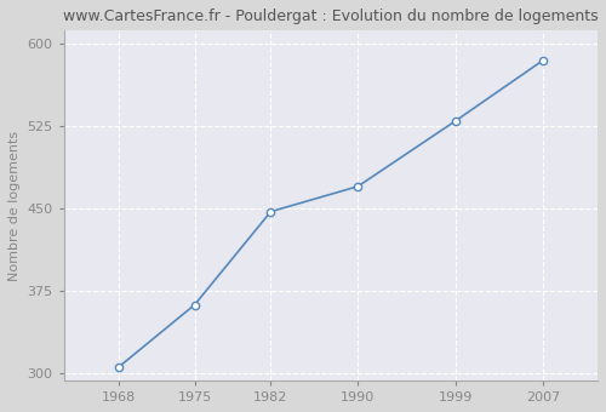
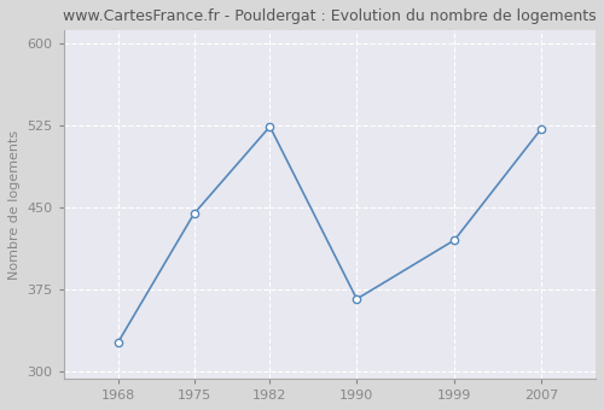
1968: 305 -> 326
1975: 362 -> 444
1982: 447 -> 524
1990: 470 -> 366
1999: 530 -> 420
2007: 585 -> 522
